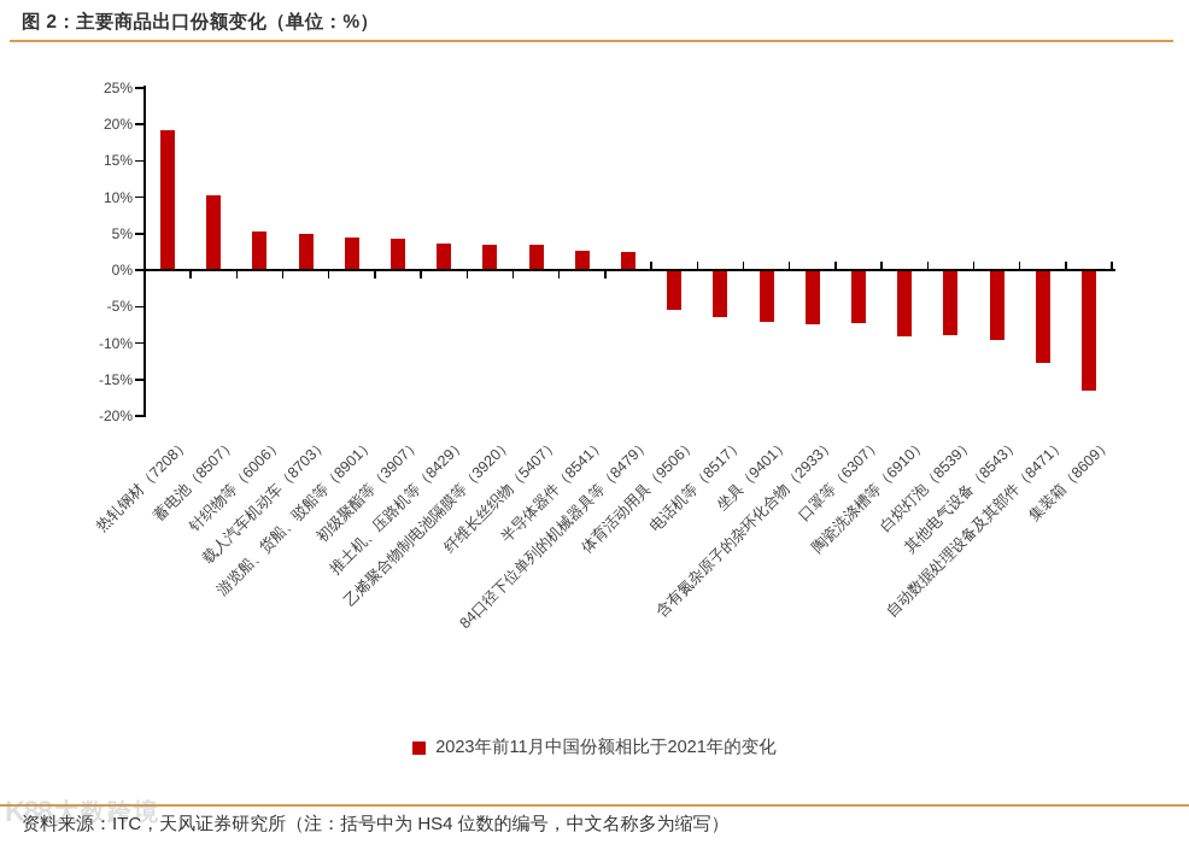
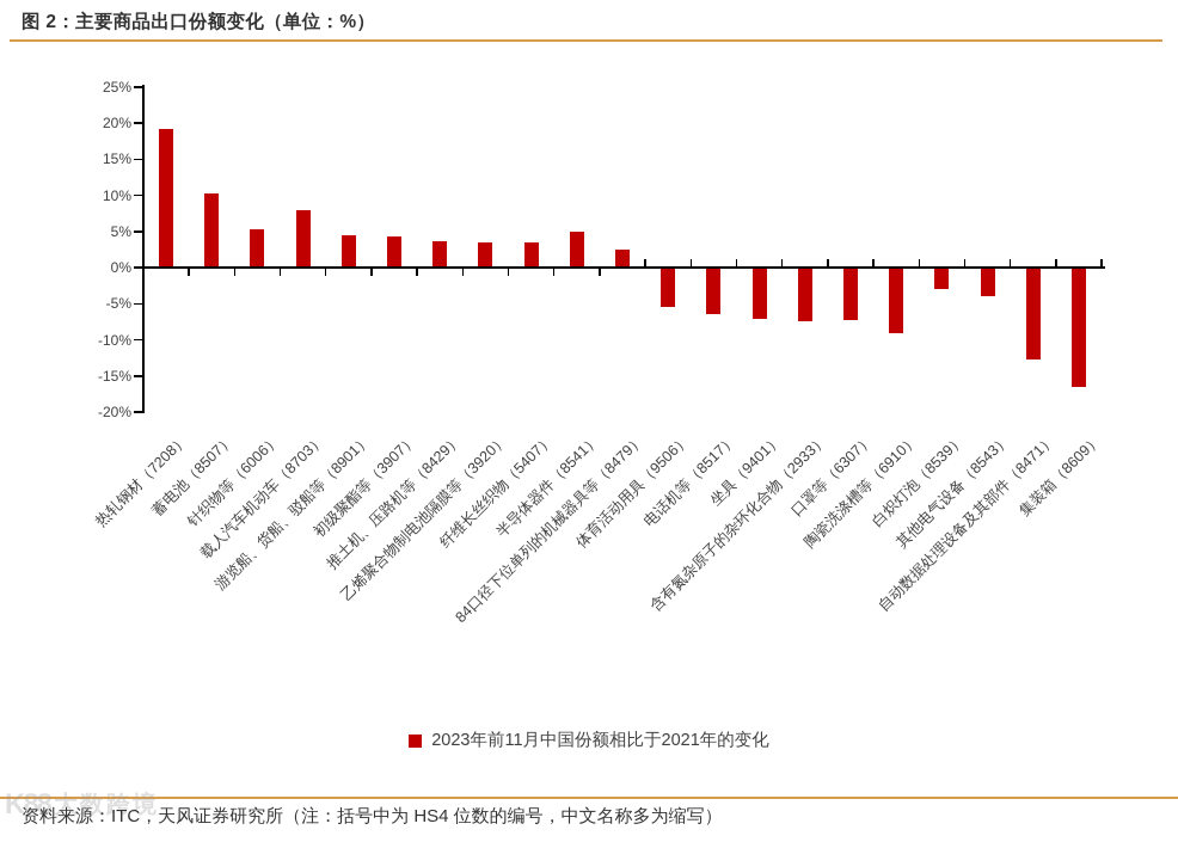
载人汽车机动车（8703）: 5% -> 8%
半导体器件（8541）: 3% -> 5%
白炽灯泡（8539）: -9% -> -3%
其他电气设备（8543）: -10% -> -4%
